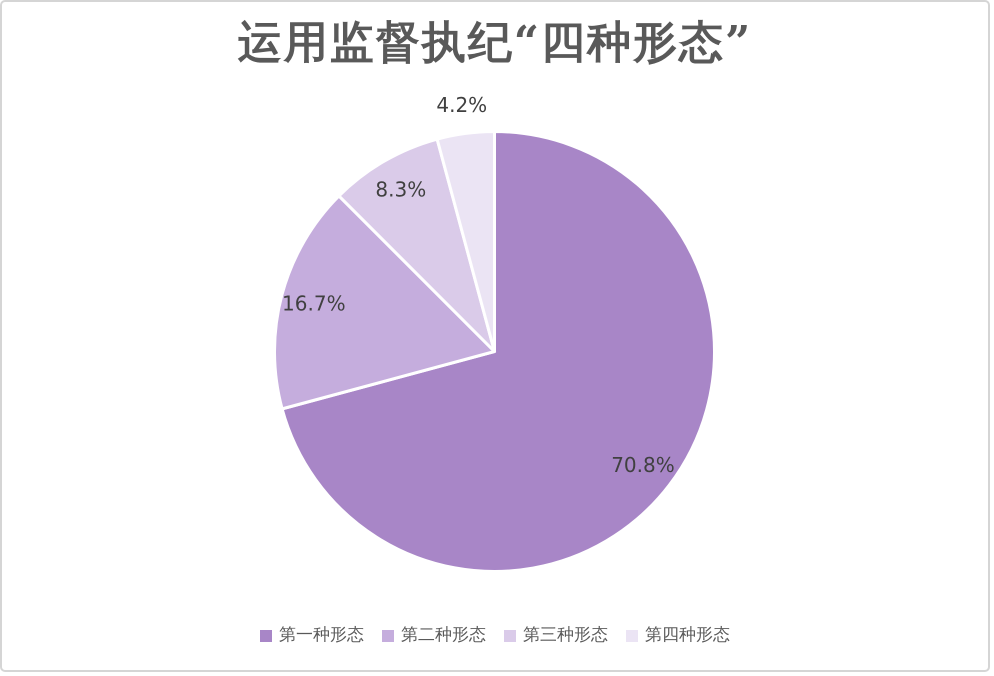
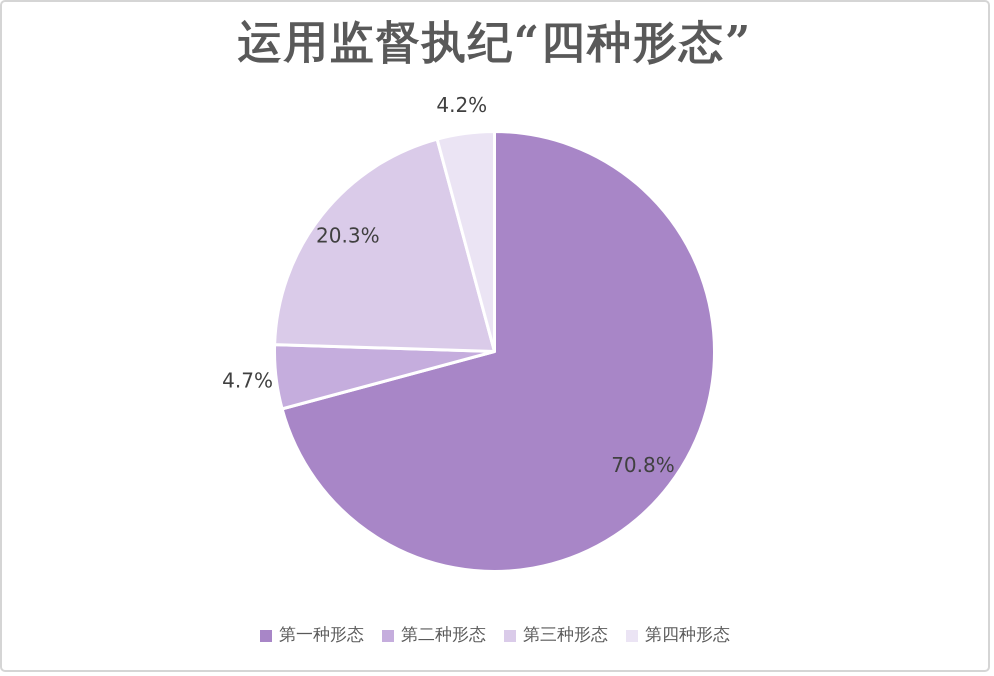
第二种形态: 16.7% -> 4.7%
第三种形态: 8.3% -> 20.3%
